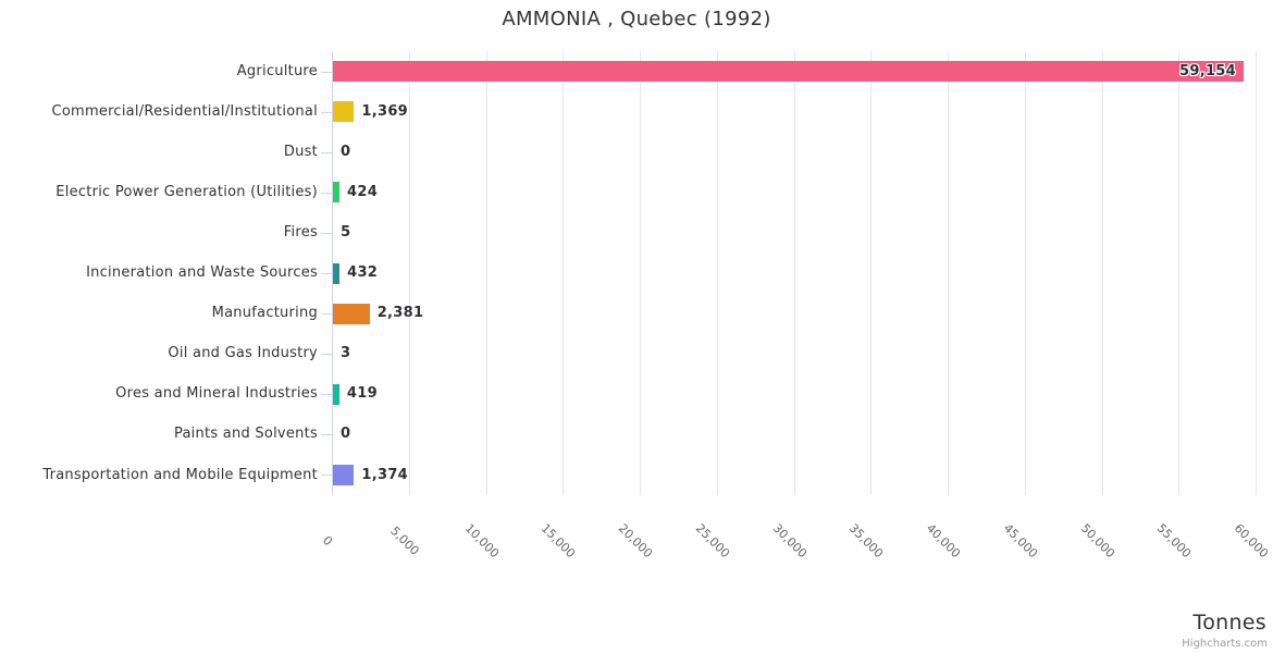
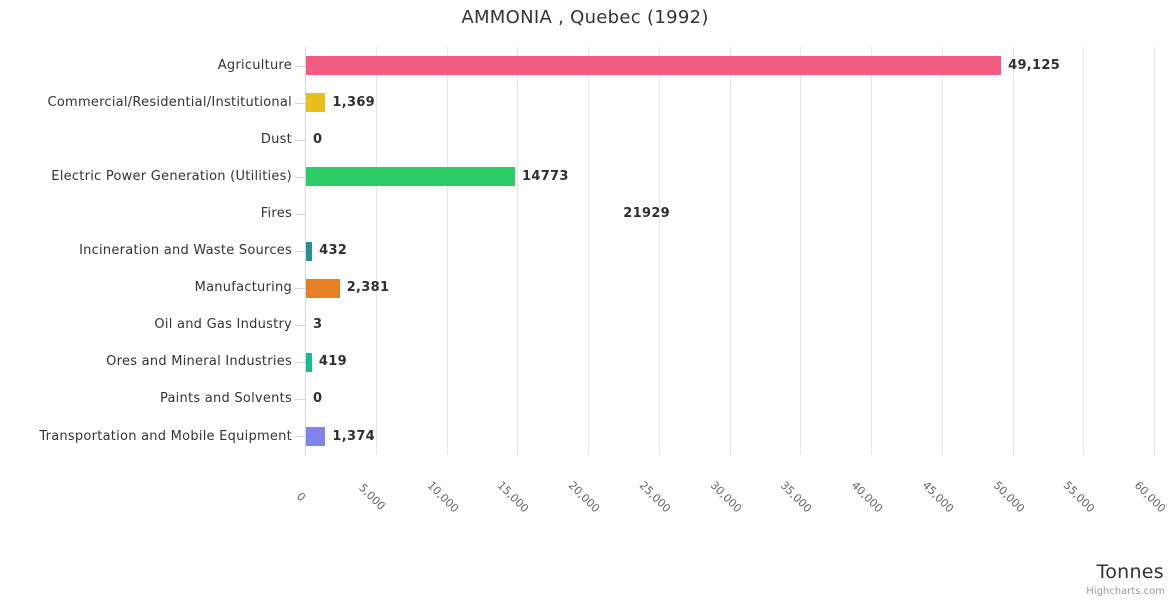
Agriculture: 59,154 -> 49,125
Electric Power Generation (Utilities): 424 -> 14773
Fires: 5 -> 21929
